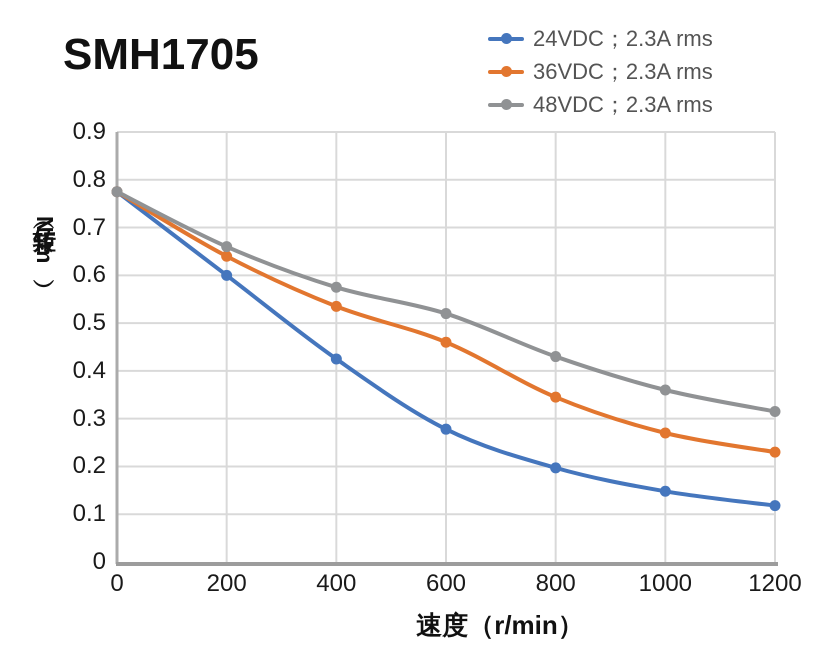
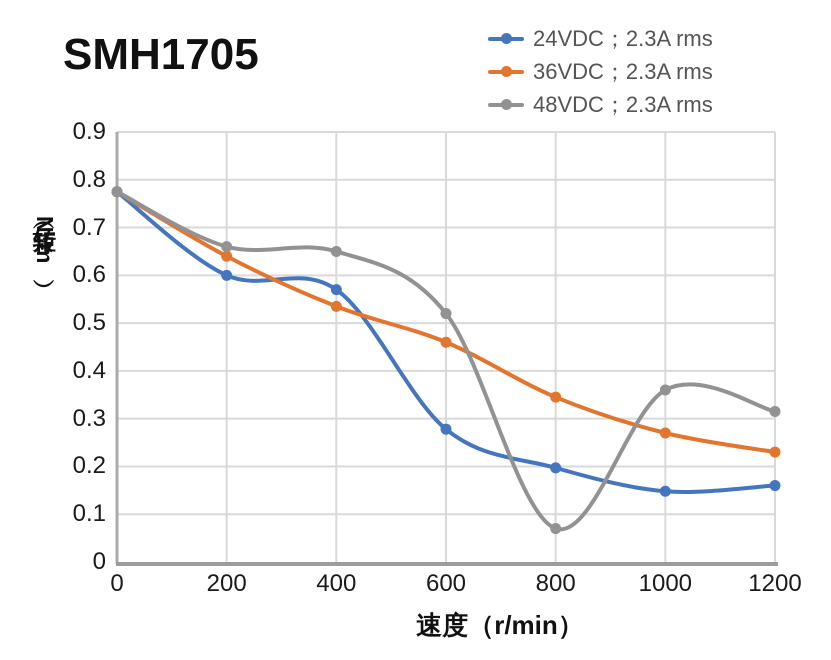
24VDC；2.3A rms/400: 0.42 -> 0.57
48VDC；2.3A rms/400: 0.57 -> 0.65
48VDC；2.3A rms/800: 0.43 -> 0.07
24VDC；2.3A rms/1200: 0.12 -> 0.16
